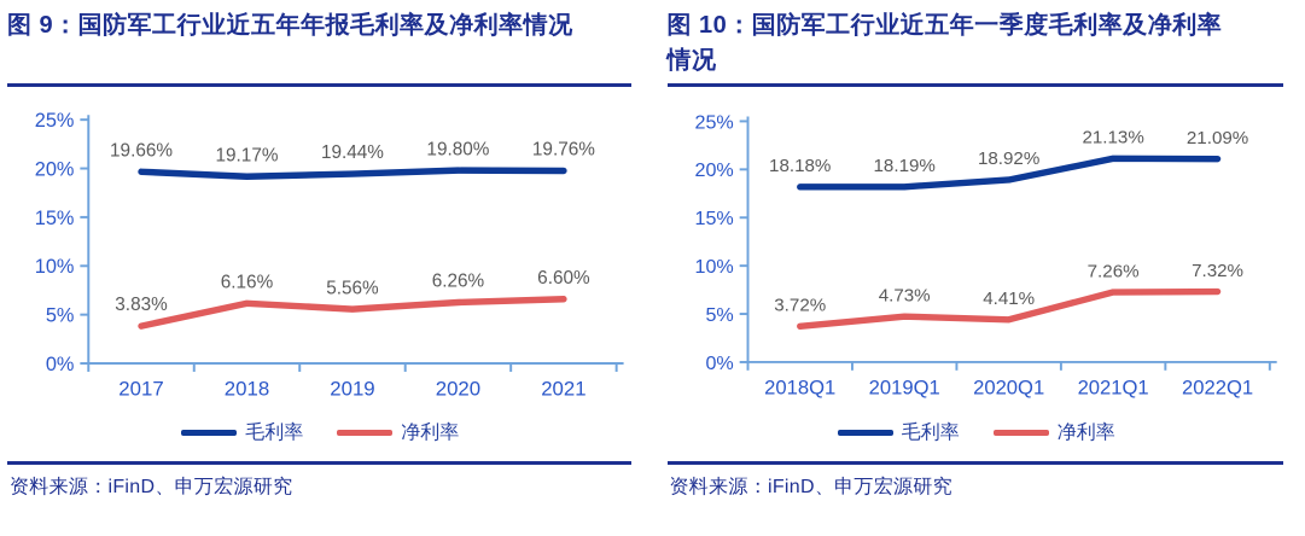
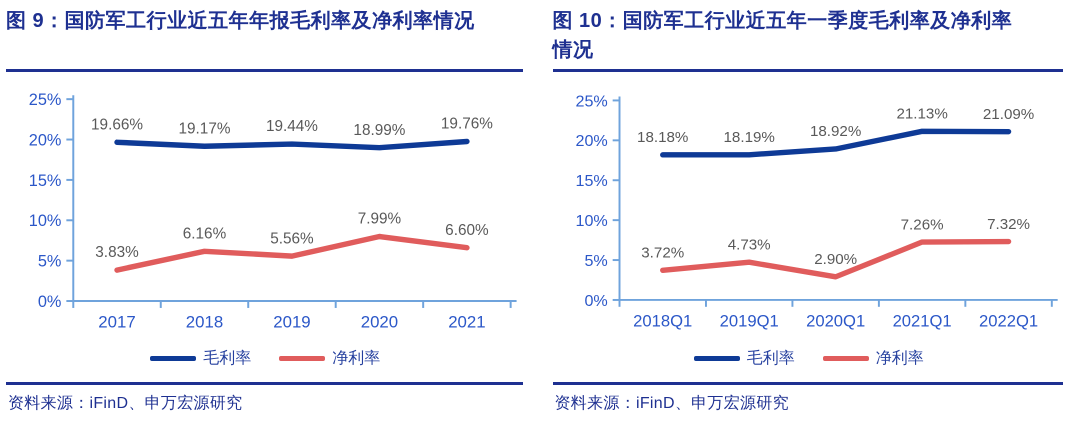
图 9：国防军工行业近五年年报毛利率及净利率情况/毛利率/2020: 19.80% -> 18.99%
图 9：国防军工行业近五年年报毛利率及净利率情况/净利率/2020: 6.26% -> 7.99%
图 10：国防军工行业近五年一季度毛利率及净利率情况/净利率/2020Q1: 4.41% -> 2.90%
